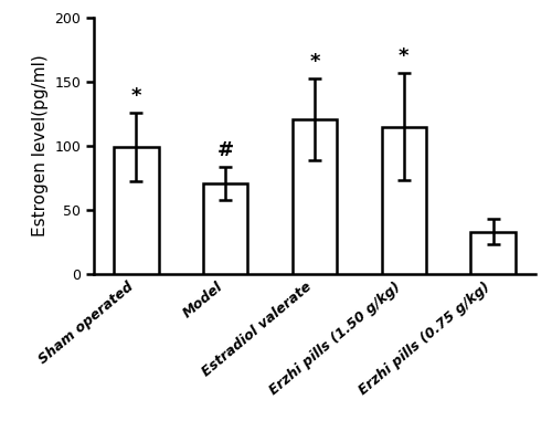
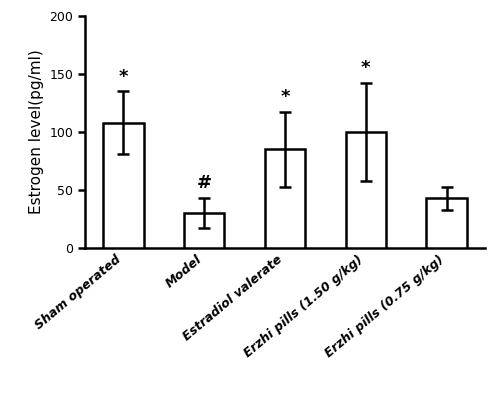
Sham operated: 99 -> 108
Model: 71 -> 30
Estradiol valerate: 121 -> 85
Erzhi pills (1.50 g/kg): 115 -> 100
Erzhi pills (0.75 g/kg): 33 -> 43
